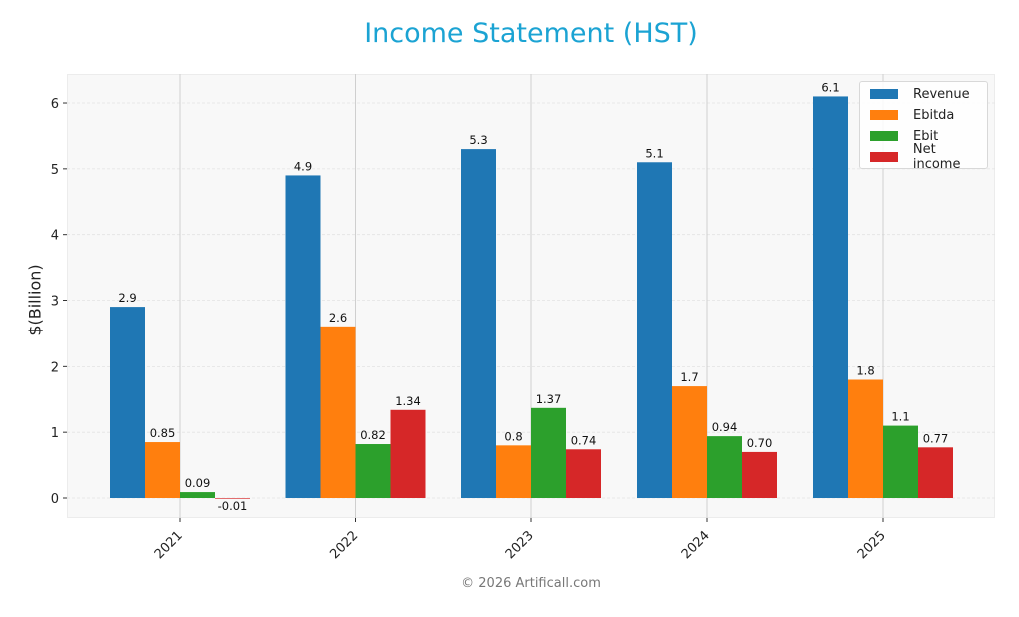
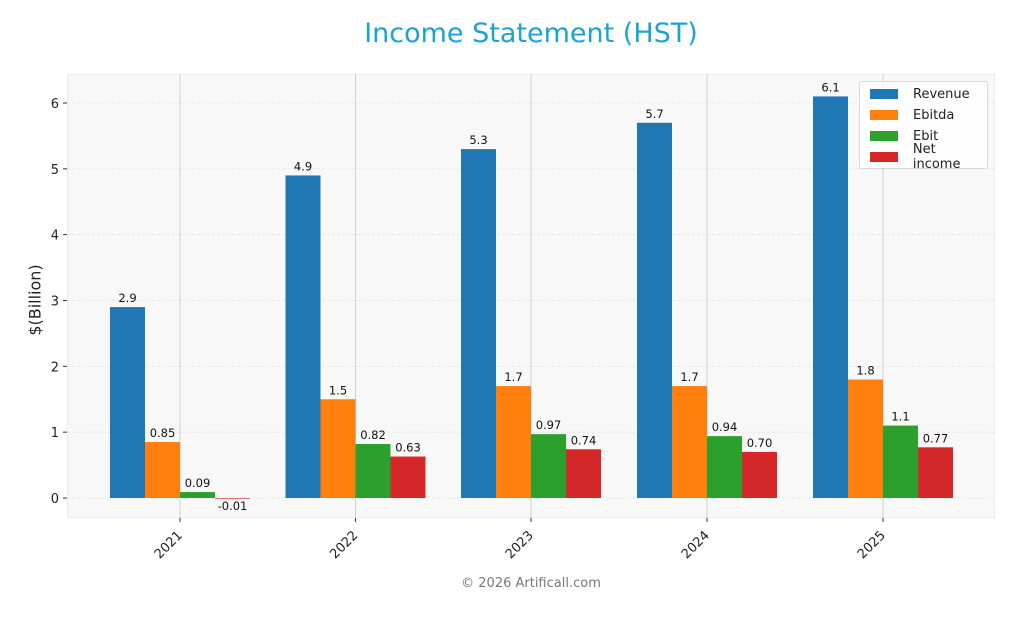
Ebitda/2022: 2.6 -> 1.5
Net income/2022: 1.34 -> 0.63
Ebitda/2023: 0.8 -> 1.7
Ebit/2023: 1.37 -> 0.97
Revenue/2024: 5.1 -> 5.7
